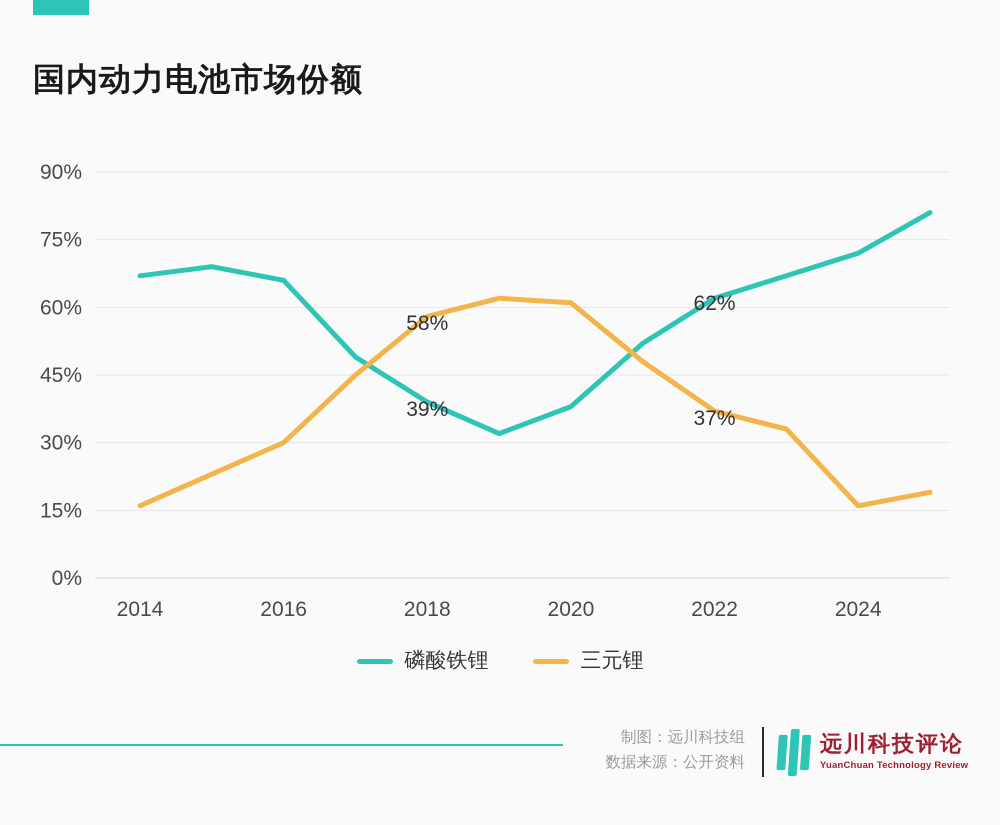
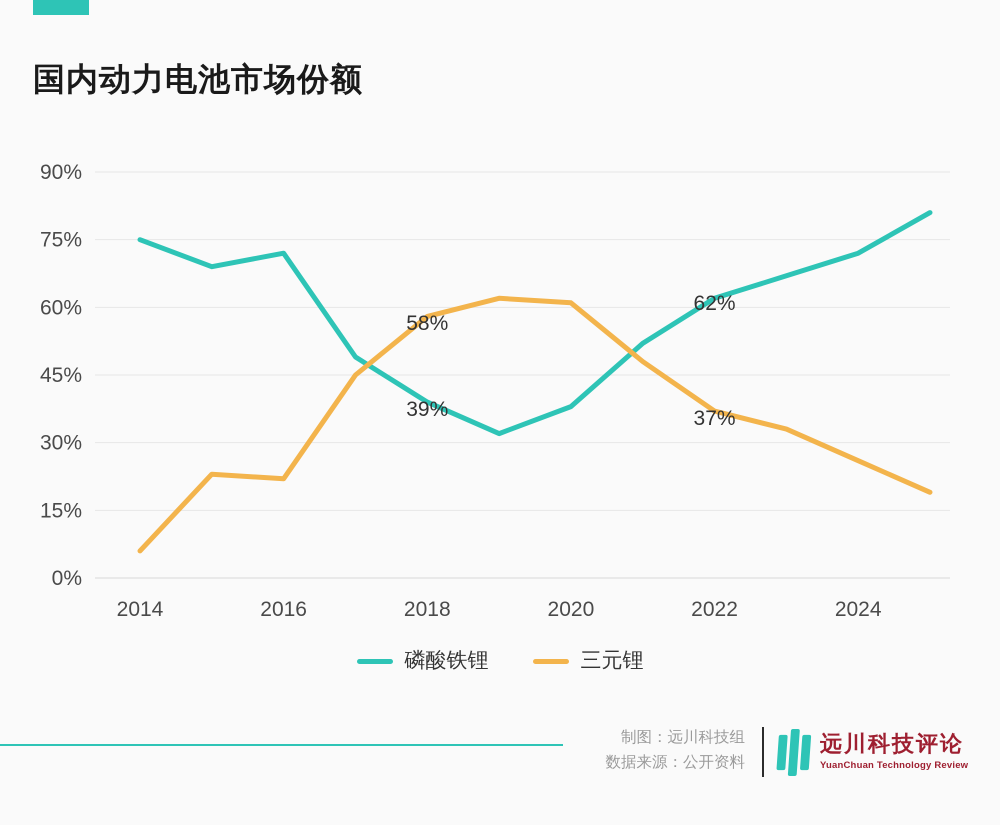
磷酸铁锂/2014: 67% -> 75%
三元锂/2014: 16% -> 6%
磷酸铁锂/2016: 66% -> 72%
三元锂/2016: 30% -> 22%
三元锂/2024: 16% -> 26%
